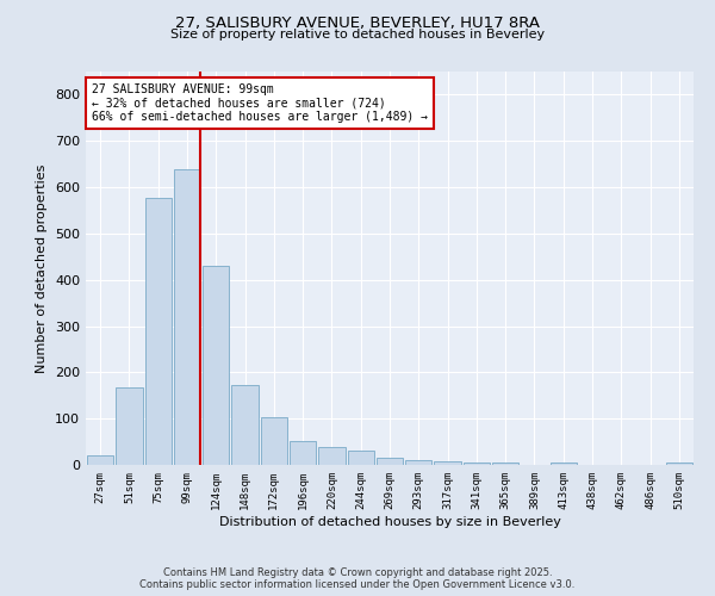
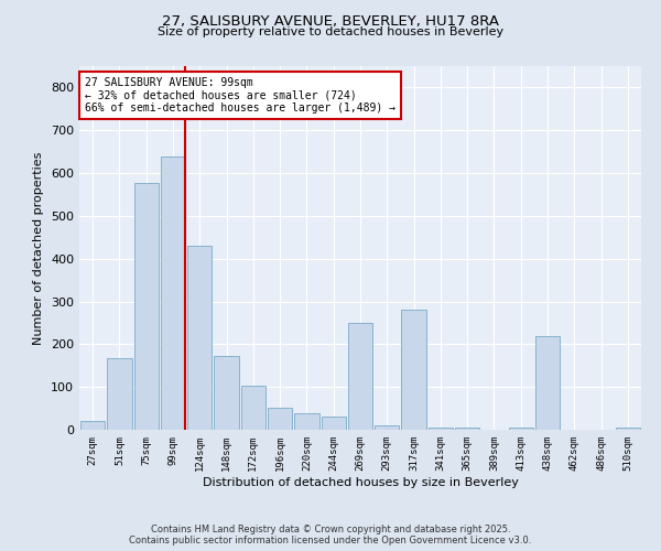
269sqm: 15 -> 250
317sqm: 7 -> 280
438sqm: 1 -> 220
